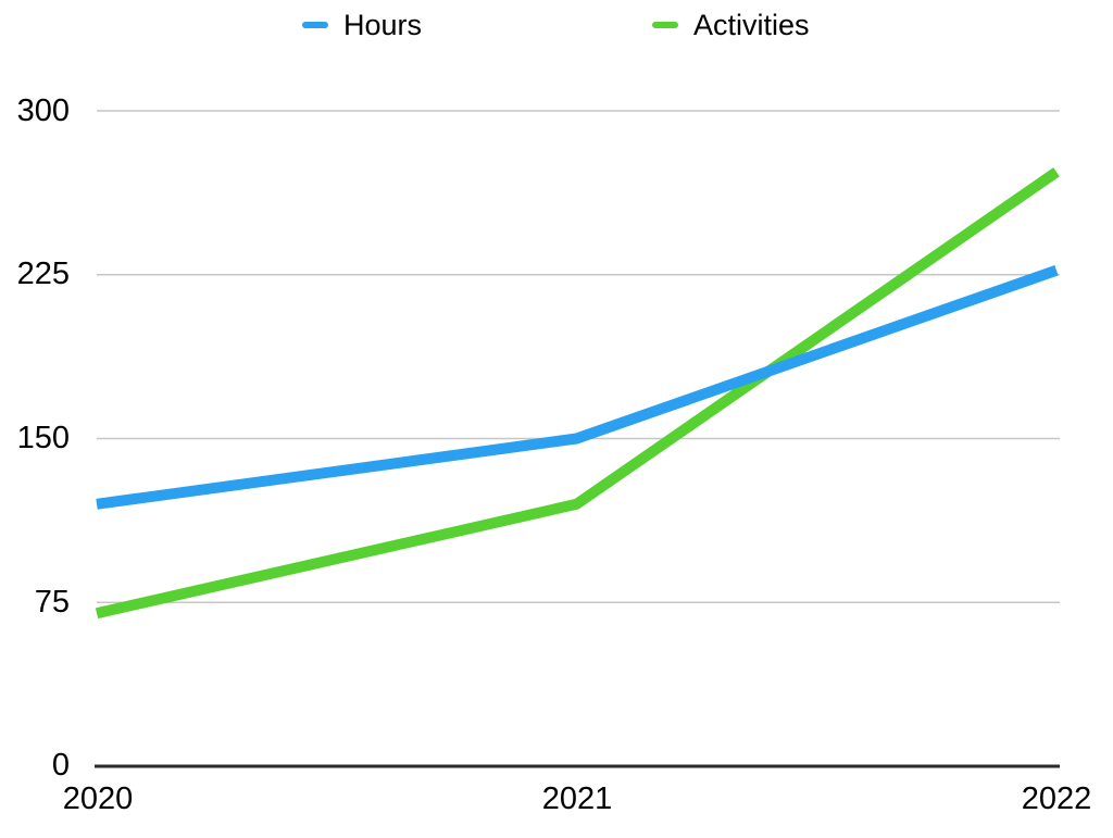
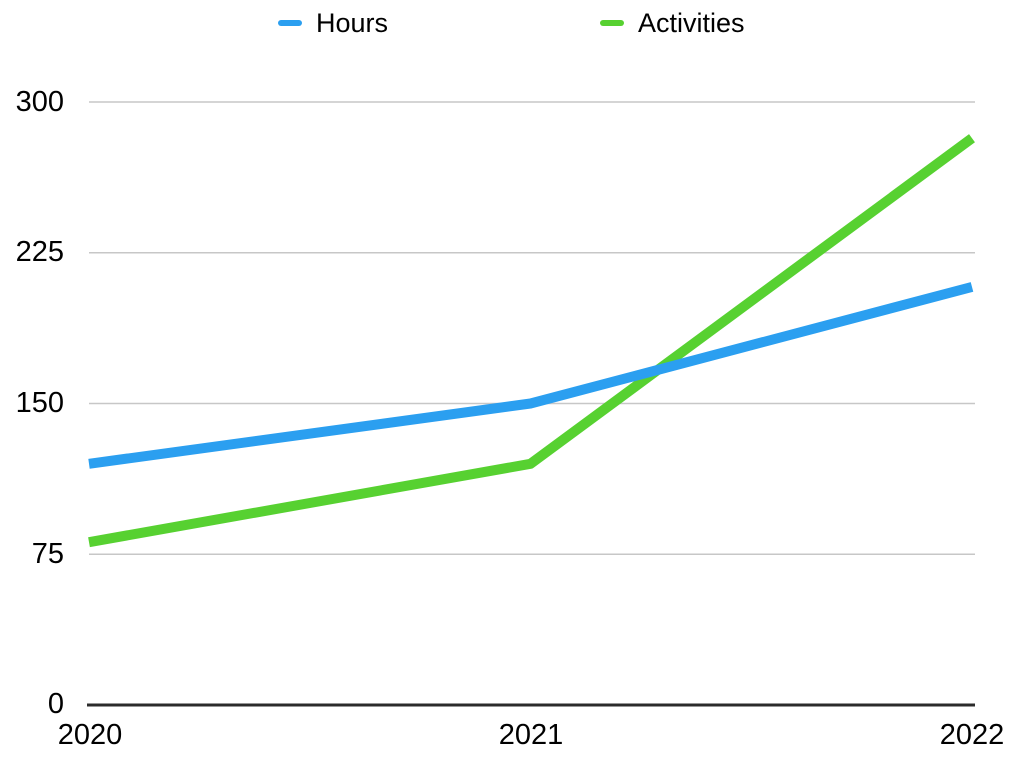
Activities/2020: 70 -> 81
Hours/2022: 227 -> 208
Activities/2022: 272 -> 282
